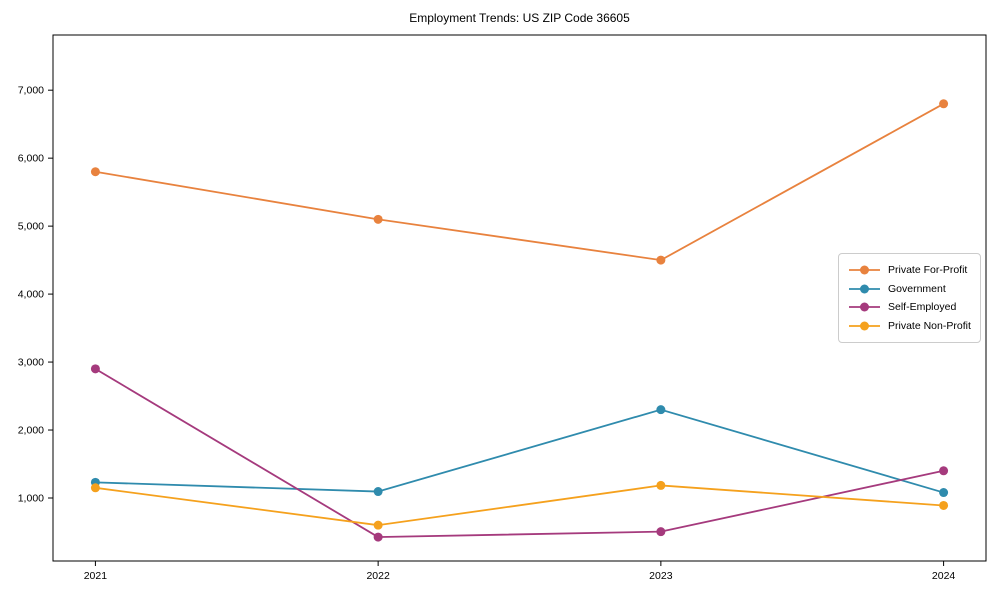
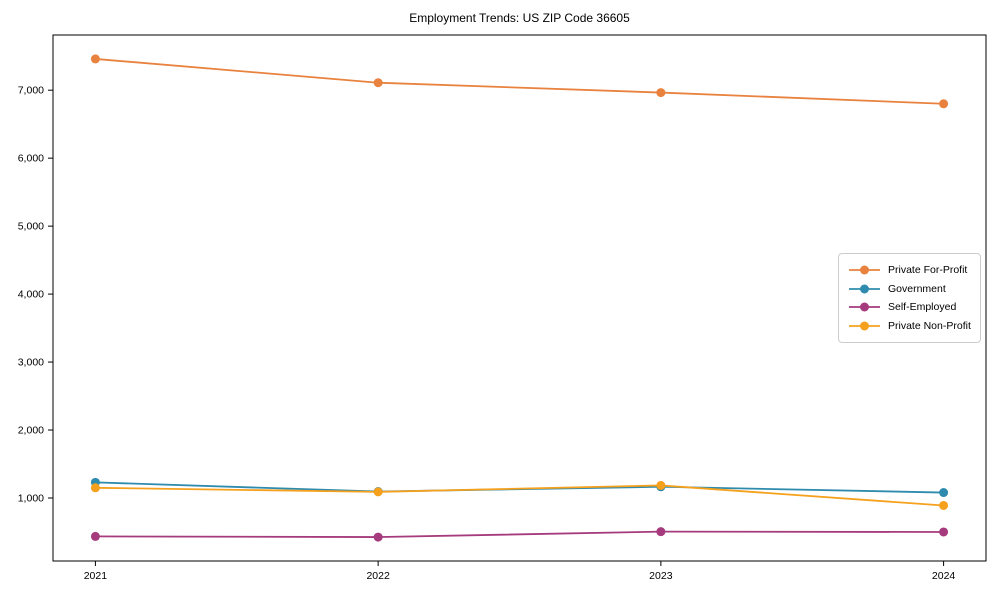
Private For-Profit/2021: 5800 -> 7500
Self-Employed/2021: 2900 -> 400
Private For-Profit/2022: 5100 -> 7100
Private Non-Profit/2022: 600 -> 1100
Private For-Profit/2023: 4500 -> 7000
Government/2023: 2300 -> 1200
Self-Employed/2024: 1400 -> 500
